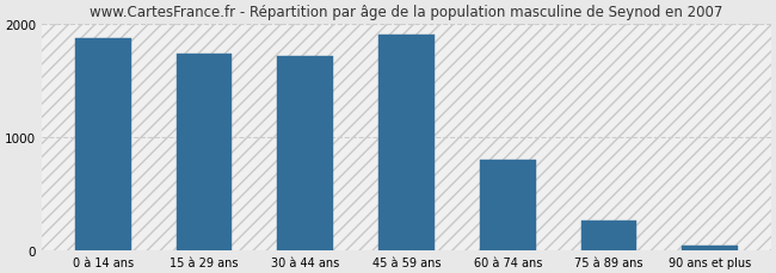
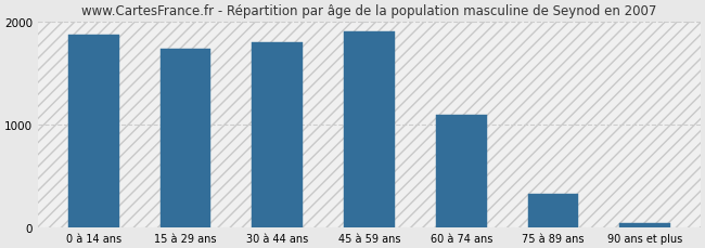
30 à 44 ans: 1720 -> 1800
60 à 74 ans: 800 -> 1090
75 à 89 ans: 260 -> 330
